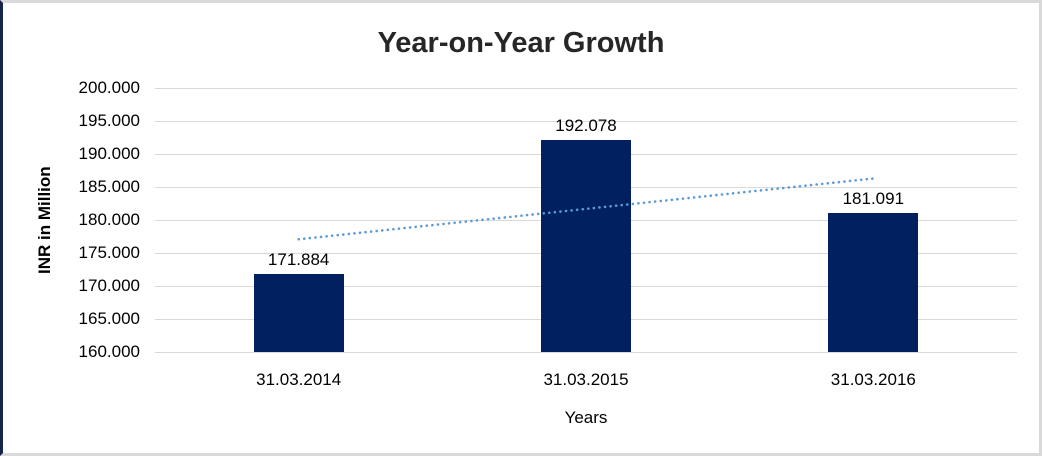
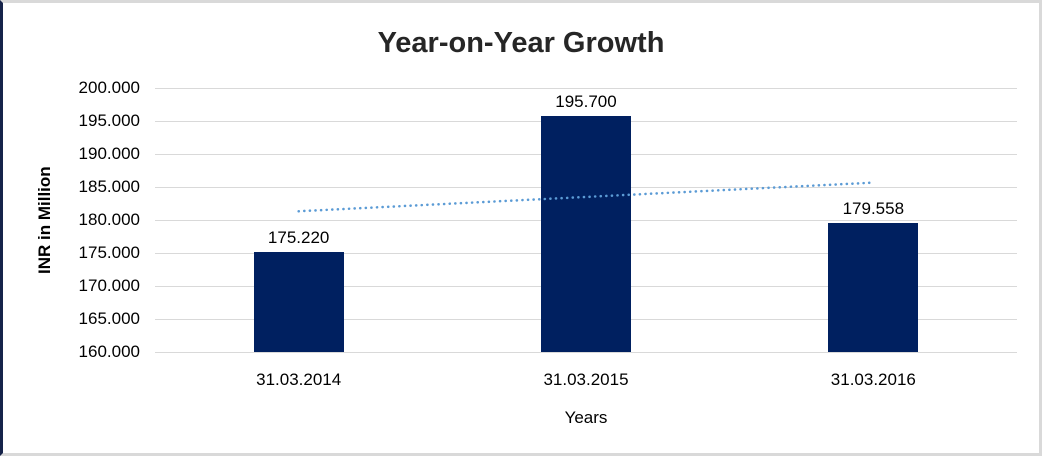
31.03.2014: 171.884 -> 175.220
31.03.2015: 192.078 -> 195.700
31.03.2016: 181.091 -> 179.558
